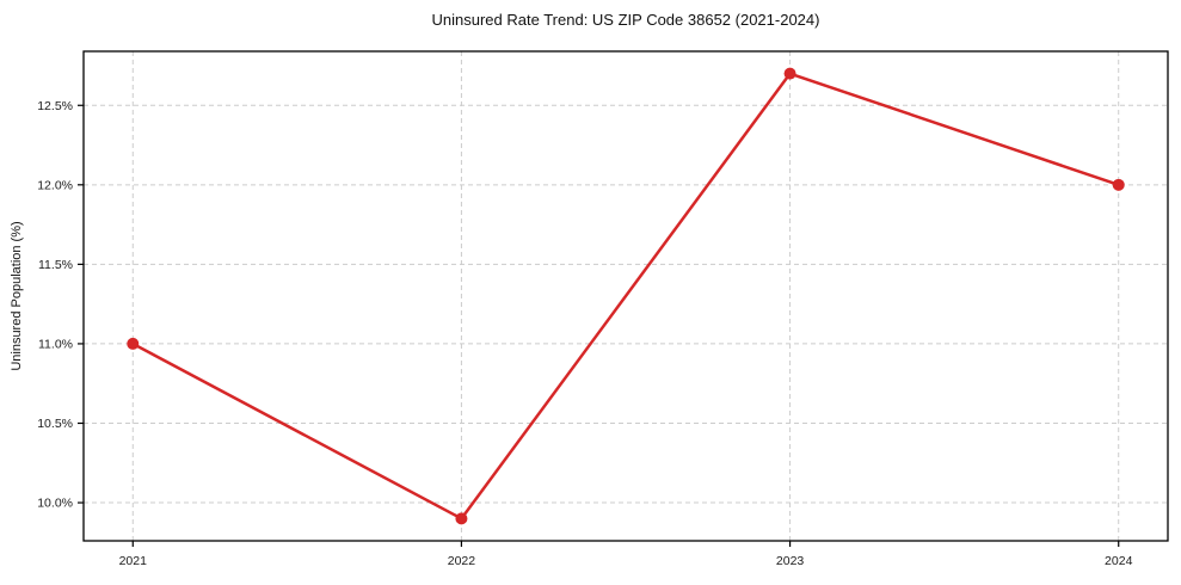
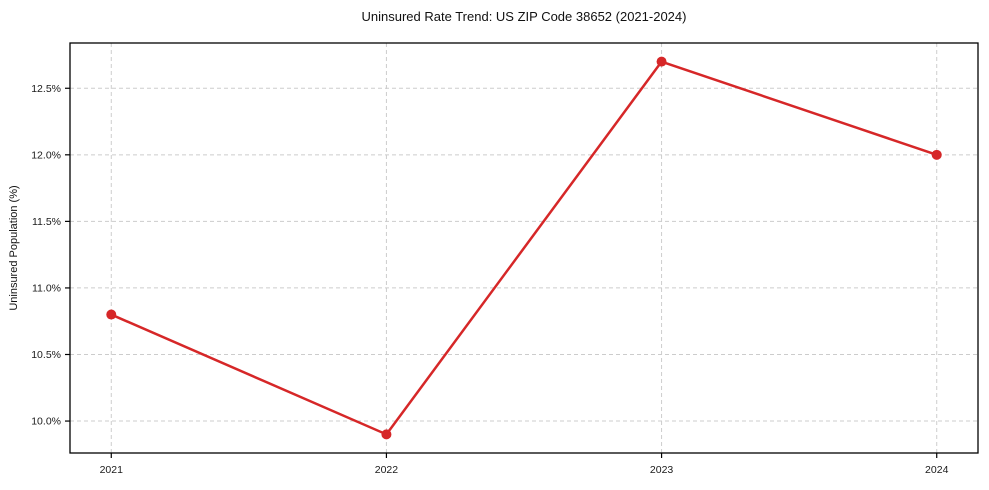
2021: 11.0% -> 10.8%
